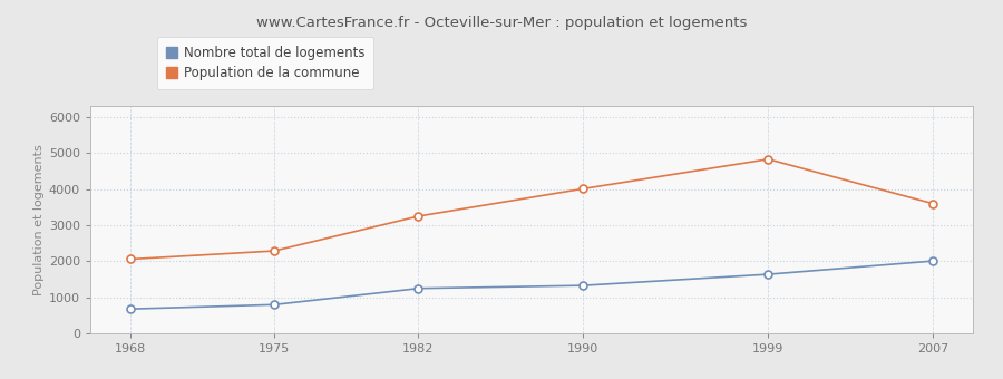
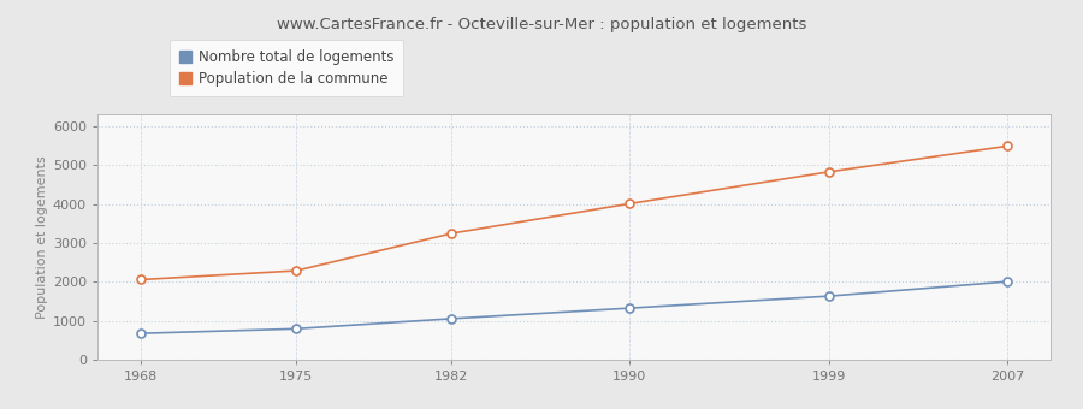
Nombre total de logements/1982: 1250 -> 1060
Population de la commune/2007: 3600 -> 5490
